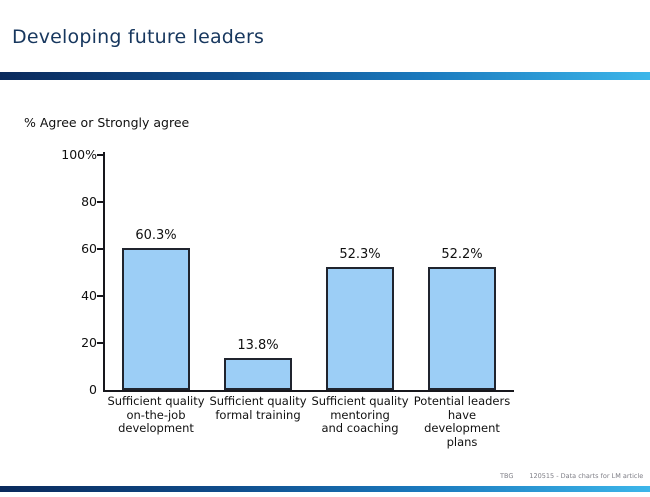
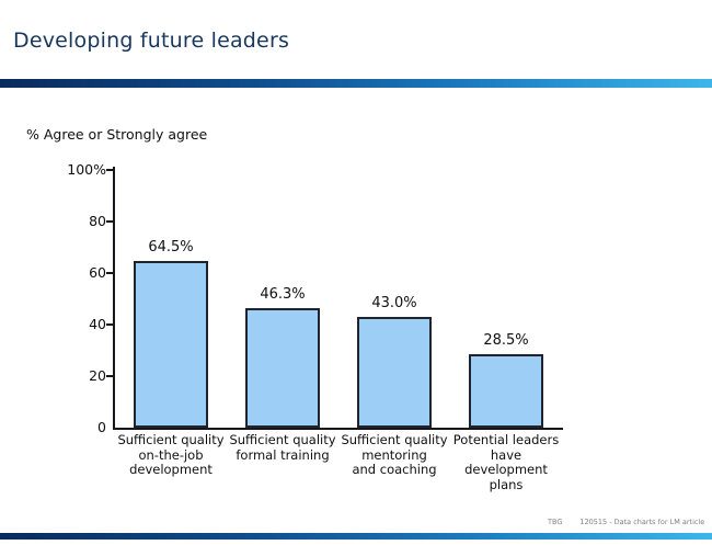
Sufficient quality on-the-job development: 60.3% -> 64.5%
Sufficient quality formal training: 13.8% -> 46.3%
Sufficient quality mentoring and coaching: 52.3% -> 43.0%
Potential leaders have development plans: 52.2% -> 28.5%
